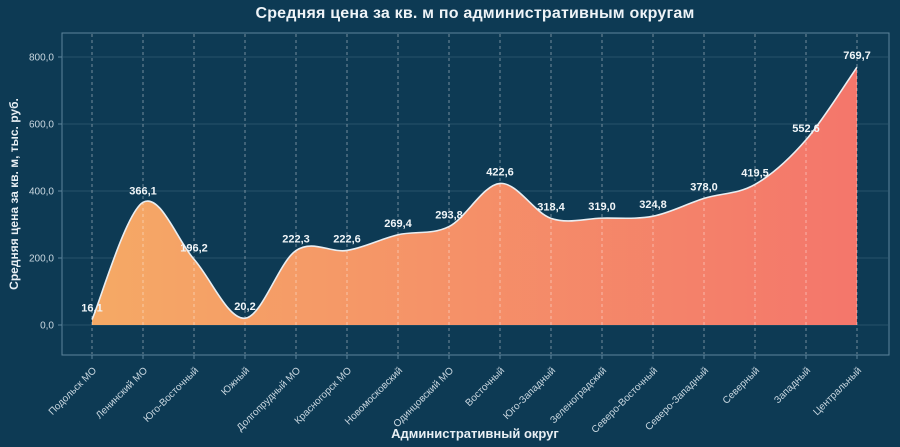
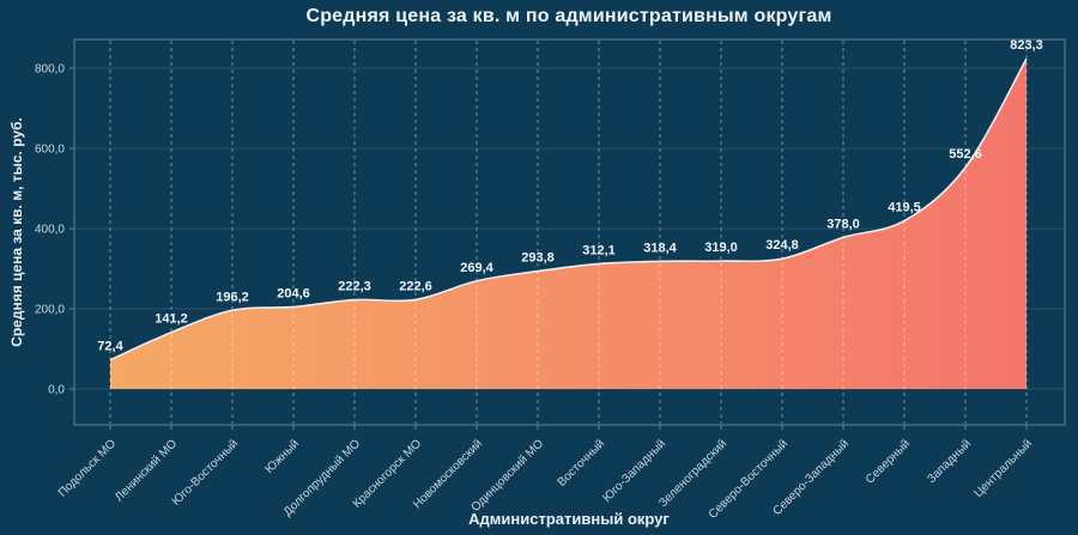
Подольск МО: 16,1 -> 72,4
Ленинский МО: 366,1 -> 141,2
Южный: 20,2 -> 204,6
Восточный: 422,6 -> 312,1
Центральный: 769,7 -> 823,3
